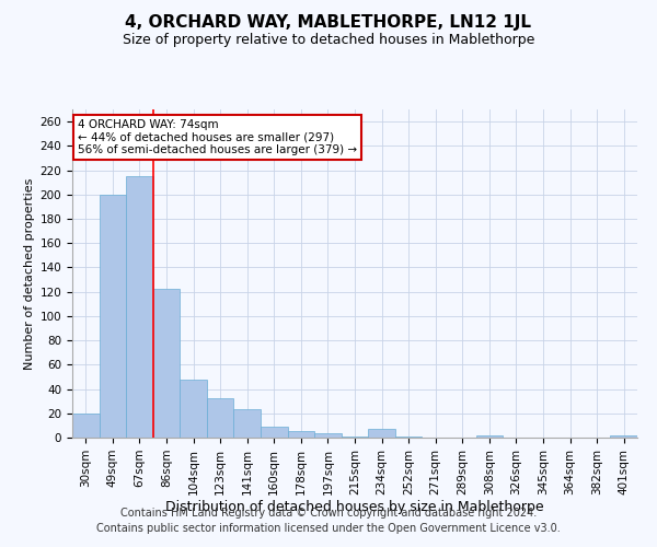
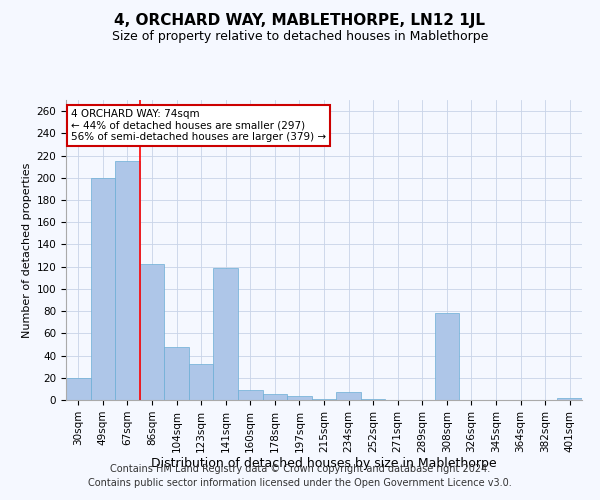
141sqm: 23 -> 119
308sqm: 2 -> 78
